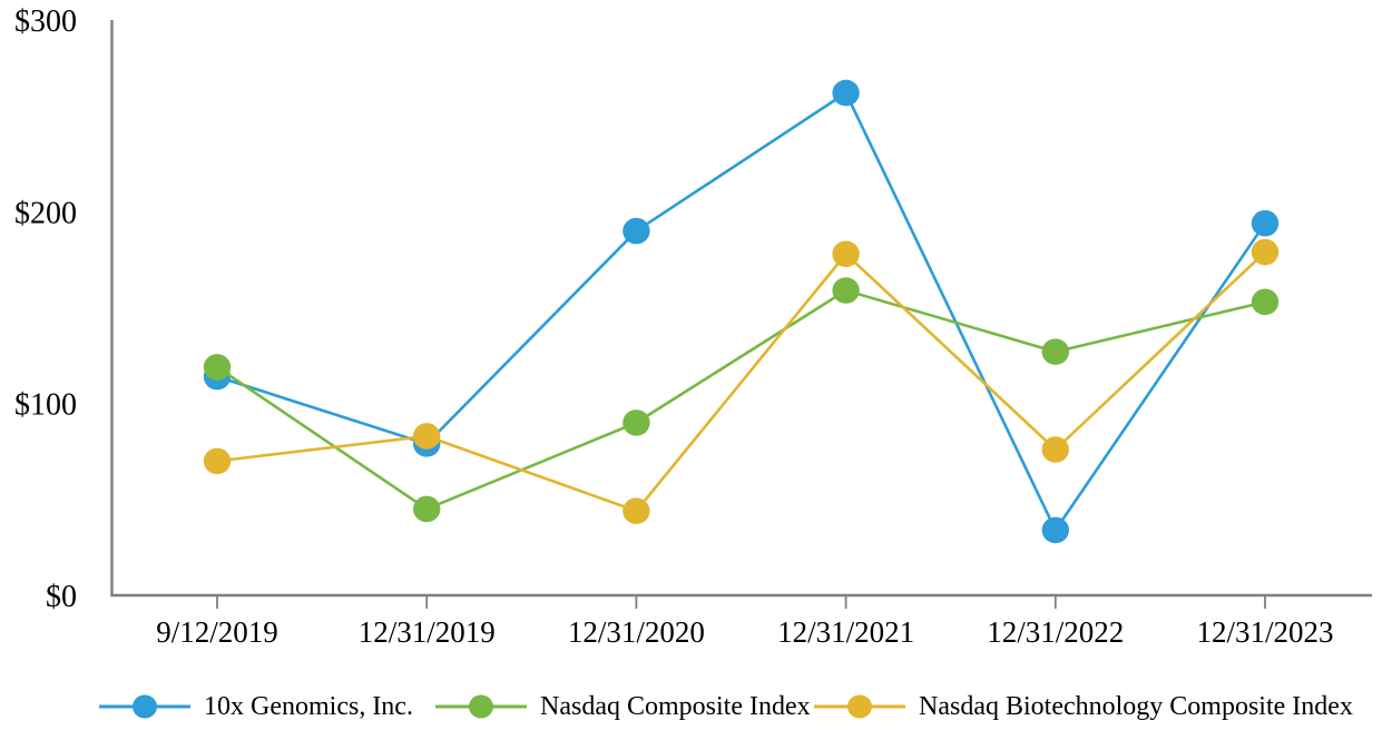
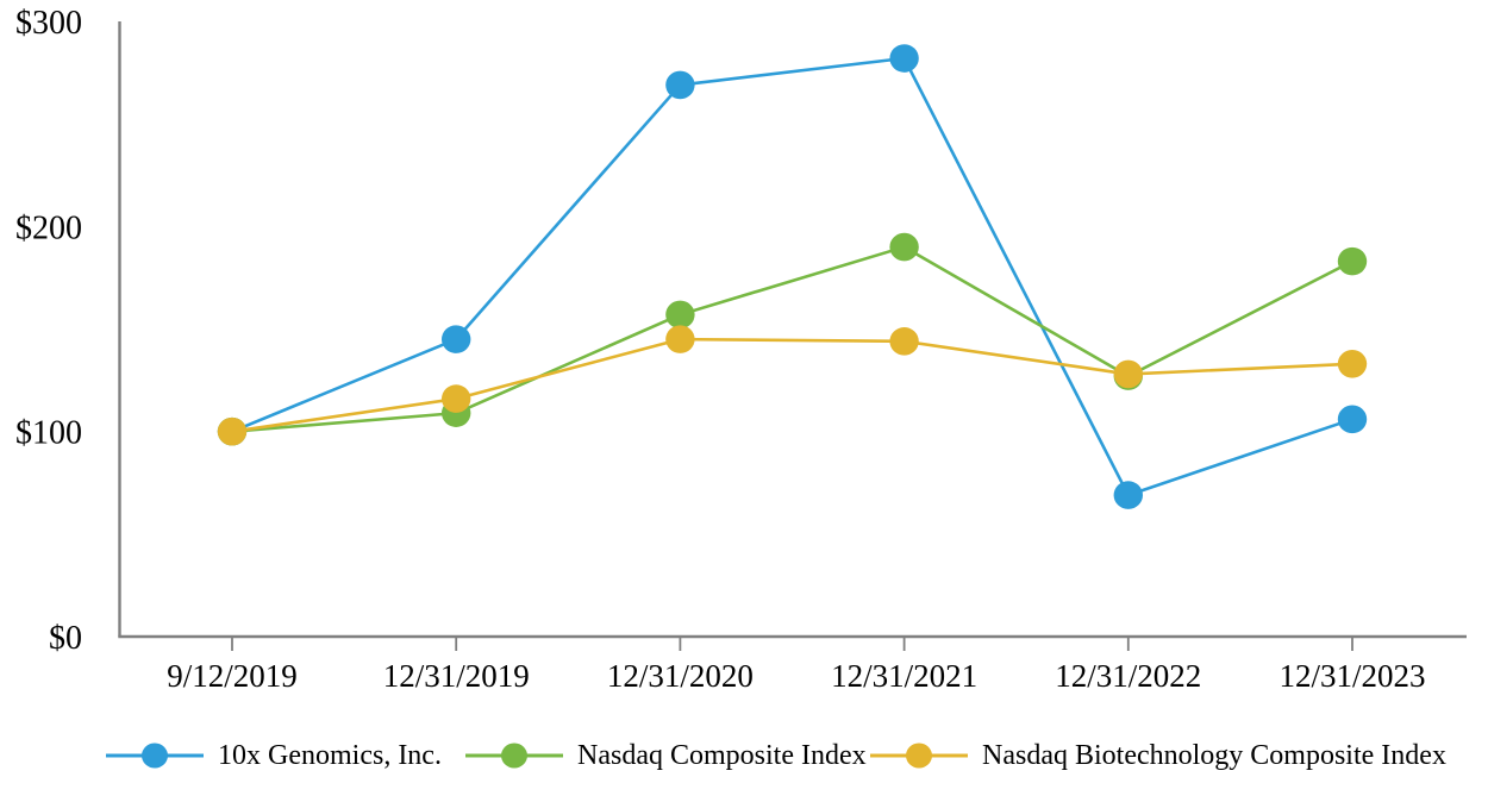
10x Genomics, Inc./9/12/2019: $114 -> $100
Nasdaq Composite Index/9/12/2019: $119 -> $100
Nasdaq Biotechnology Composite Index/9/12/2019: $70 -> $100
10x Genomics, Inc./12/31/2019: $79 -> $145
Nasdaq Composite Index/12/31/2019: $45 -> $109
Nasdaq Biotechnology Composite Index/12/31/2019: $83 -> $116
10x Genomics, Inc./12/31/2020: $190 -> $269
Nasdaq Composite Index/12/31/2020: $90 -> $157
Nasdaq Biotechnology Composite Index/12/31/2020: $44 -> $145
10x Genomics, Inc./12/31/2021: $262 -> $282
Nasdaq Composite Index/12/31/2021: $159 -> $190
Nasdaq Biotechnology Composite Index/12/31/2021: $178 -> $144
10x Genomics, Inc./12/31/2022: $34 -> $69
Nasdaq Biotechnology Composite Index/12/31/2022: $76 -> $128
10x Genomics, Inc./12/31/2023: $194 -> $106
Nasdaq Composite Index/12/31/2023: $153 -> $183
Nasdaq Biotechnology Composite Index/12/31/2023: $179 -> $133
